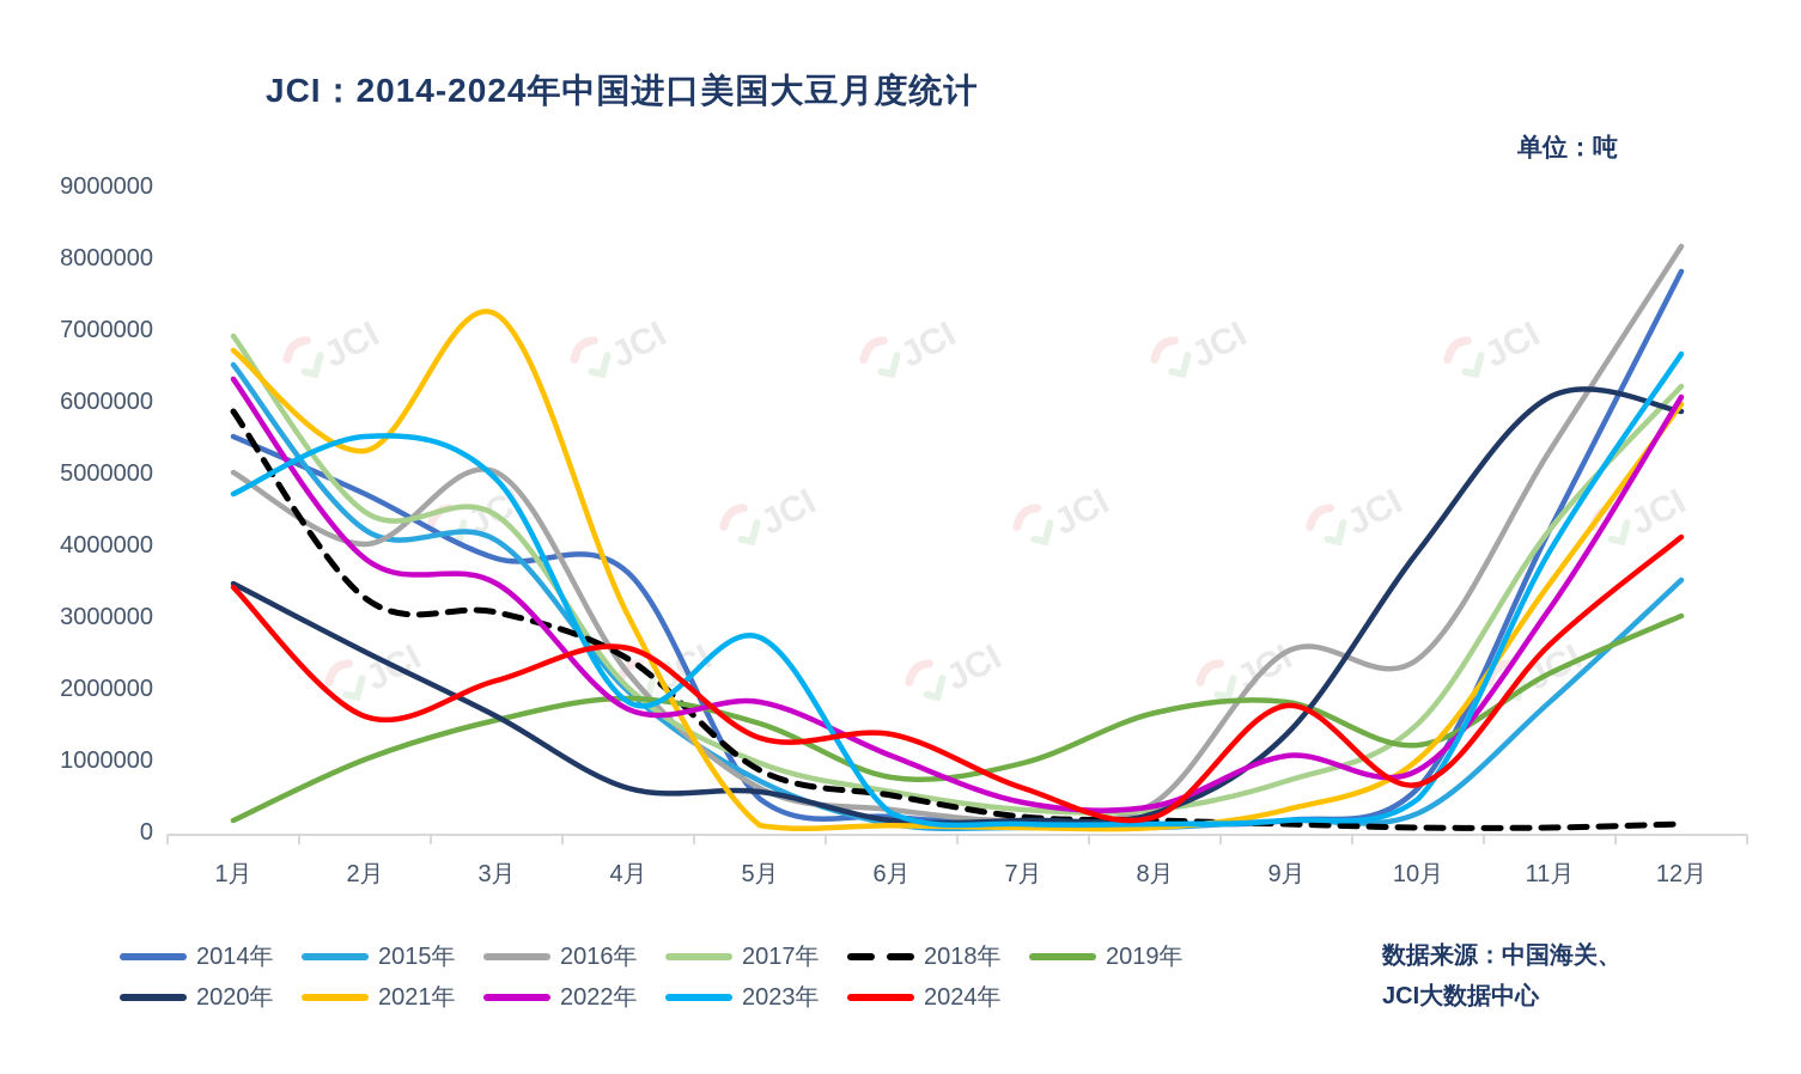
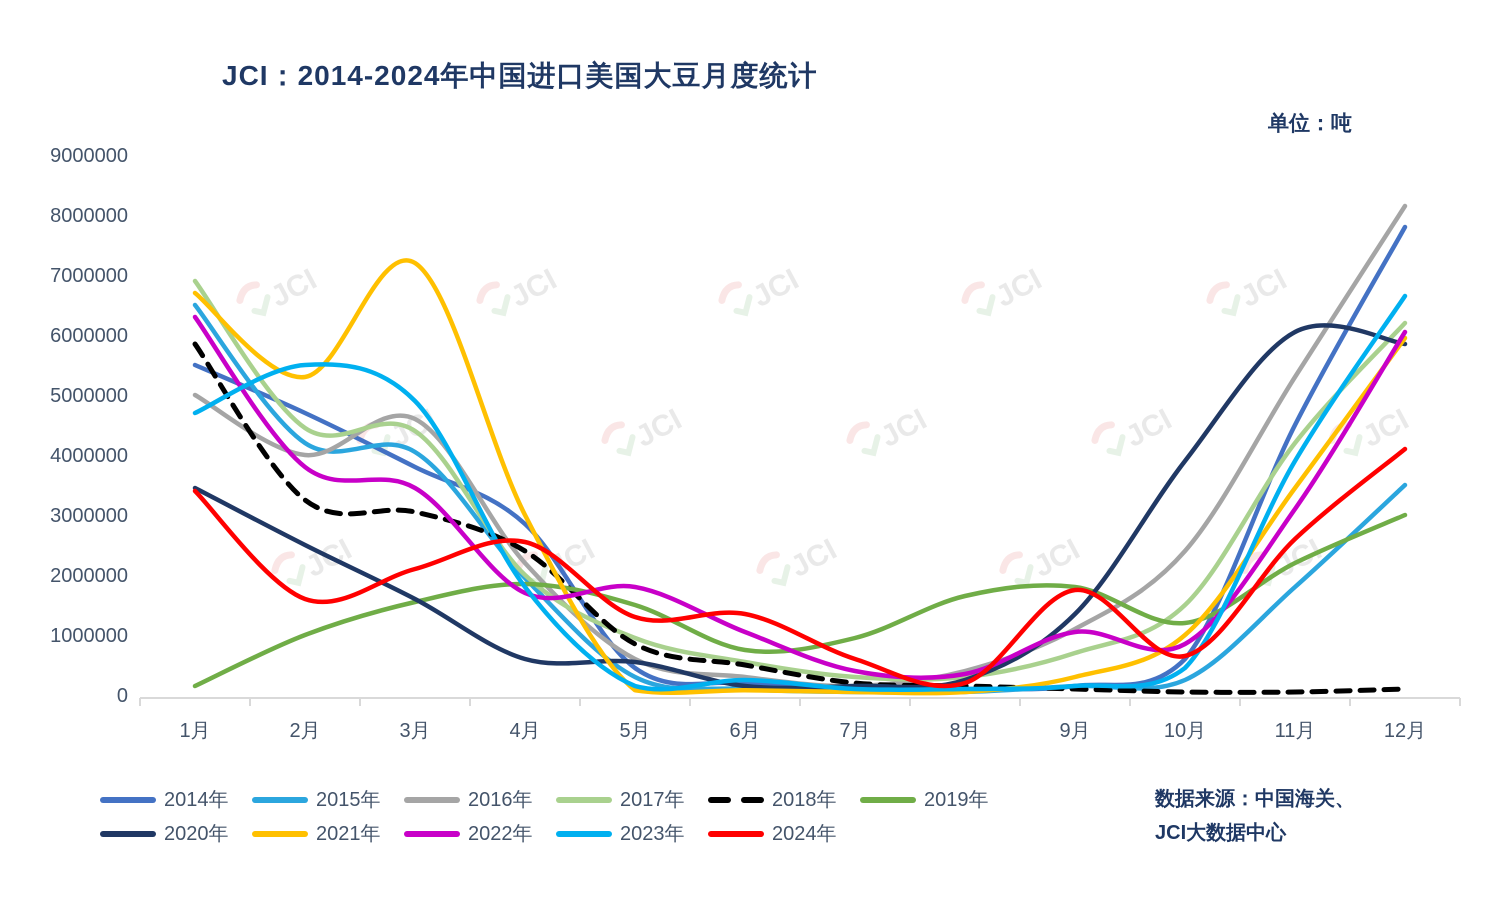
2016年/3月: 5000000 -> 4600000
2014年/4月: 3600000 -> 2800000
2015年/5月: 700000 -> 300000
2023年/5月: 2700000 -> 200000
2016年/9月: 2500000 -> 1100000
2014年/11月: 4200000 -> 4500000
